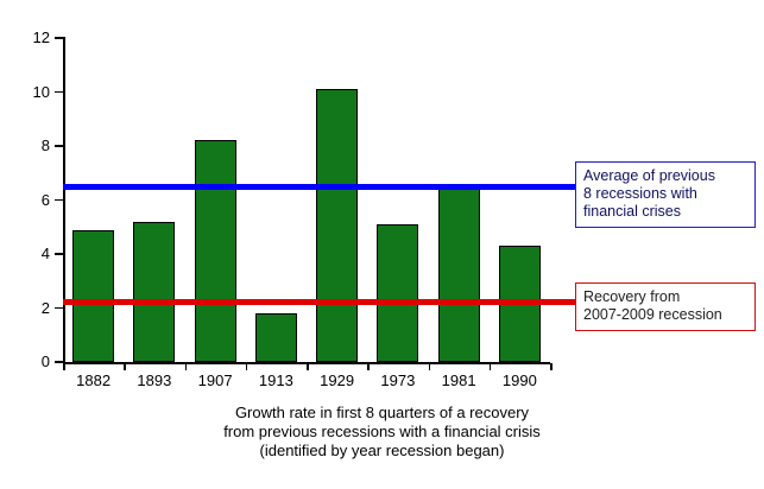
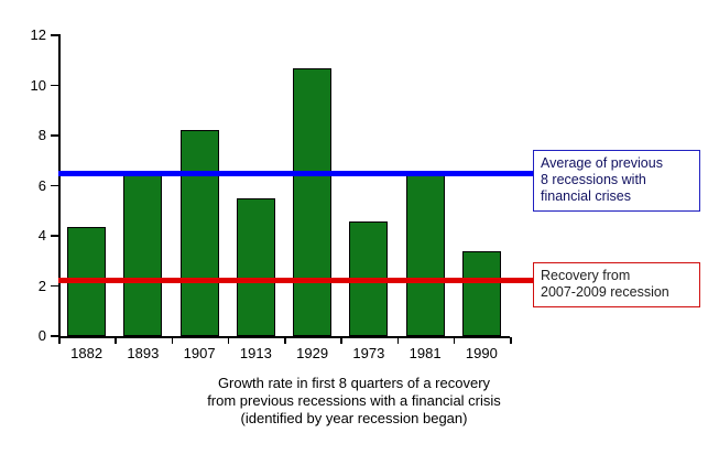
1882: 4.9 -> 4.3
1893: 5.2 -> 6.6
1913: 1.8 -> 5.5
1929: 10.1 -> 10.7
1973: 5.1 -> 4.5
1990: 4.3 -> 3.4
